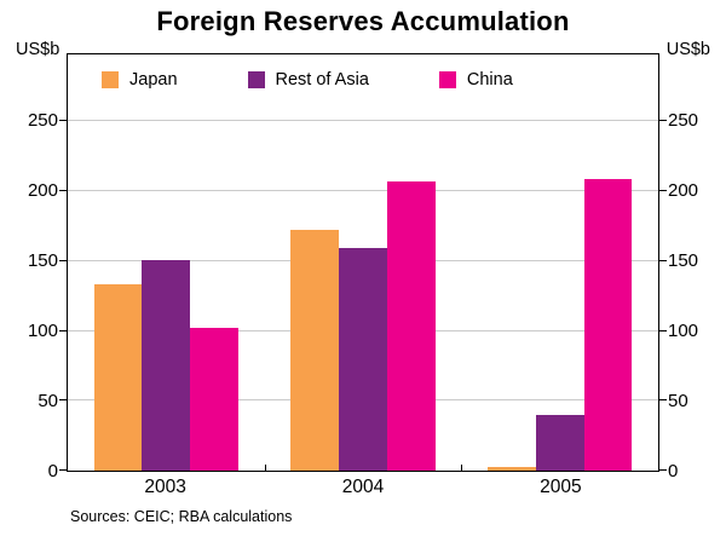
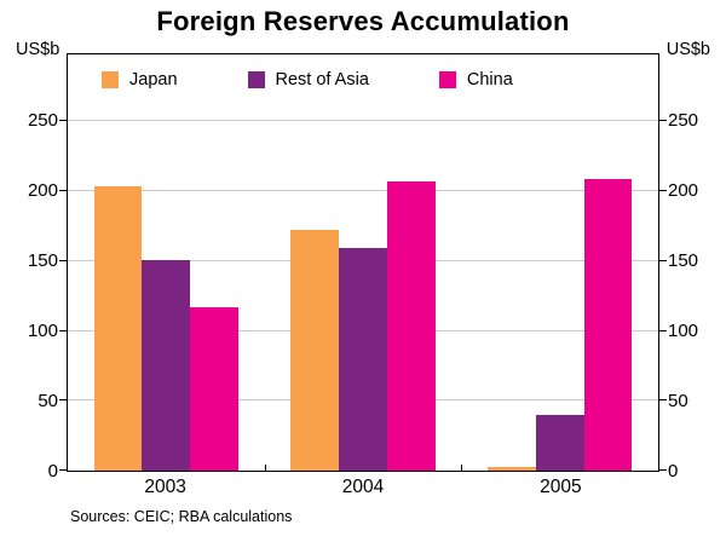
Japan/2003: 133 -> 204
China/2003: 102 -> 117
